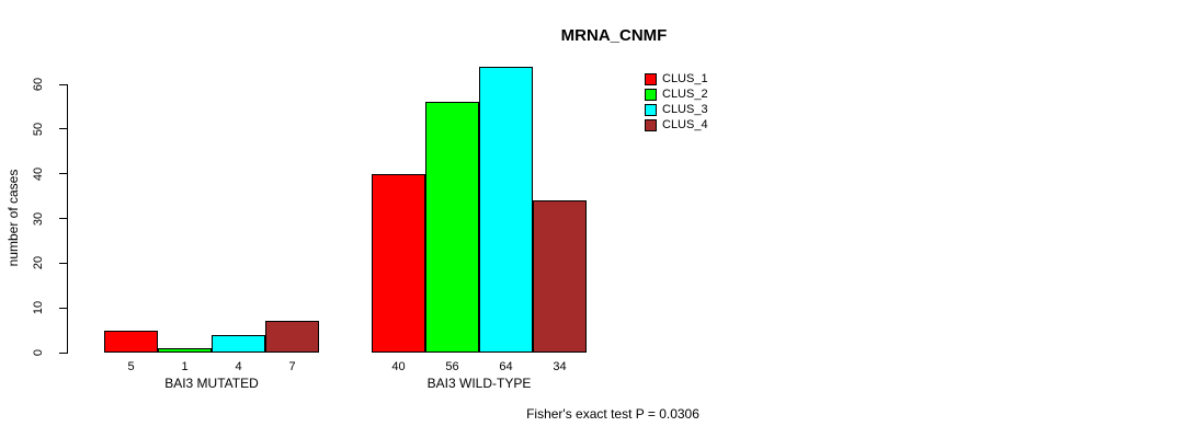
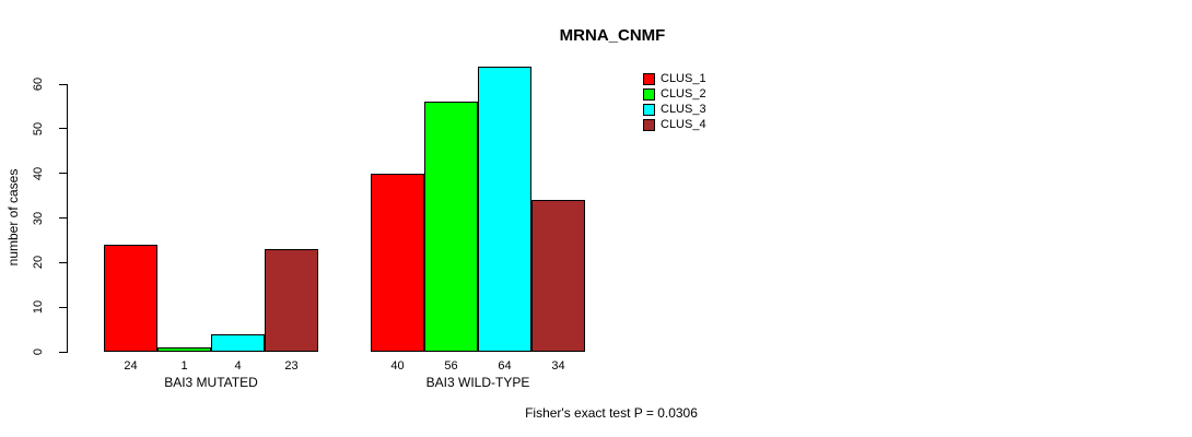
CLUS_1/BAI3 MUTATED: 5 -> 24
CLUS_4/BAI3 MUTATED: 7 -> 23
